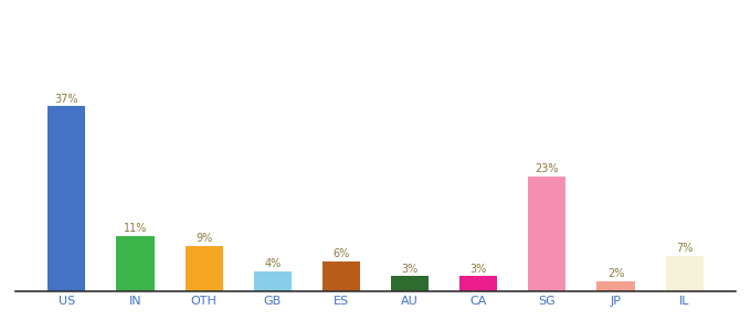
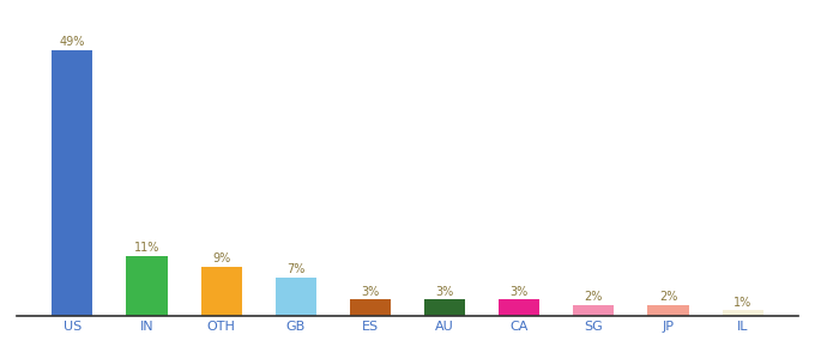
US: 37% -> 49%
GB: 4% -> 7%
ES: 6% -> 3%
SG: 23% -> 2%
IL: 7% -> 1%
